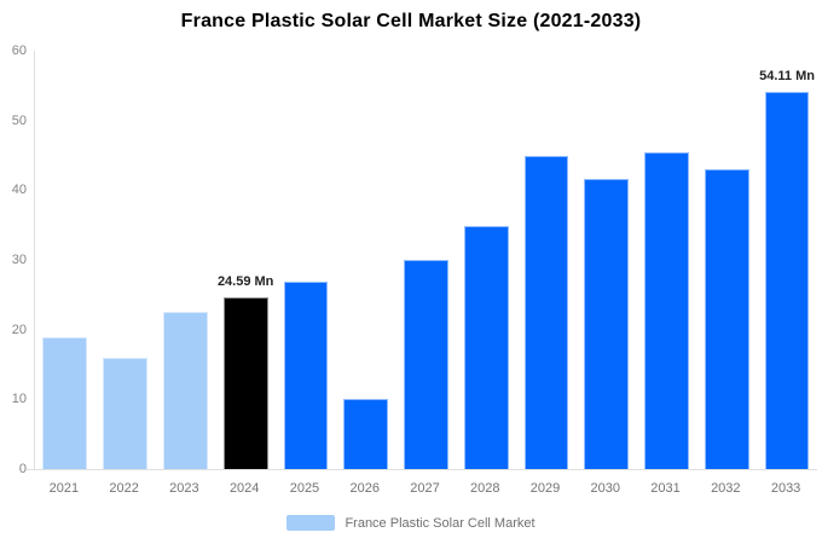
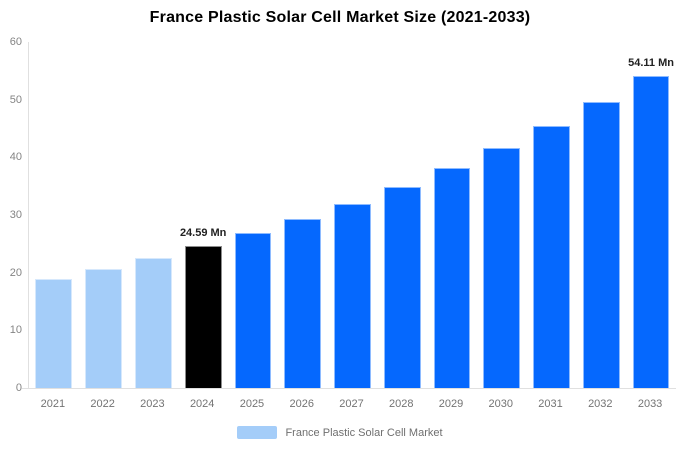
2022: 16 -> 21
2026: 10 -> 29
2027: 30 -> 32
2029: 45 -> 38
2032: 43 -> 50
